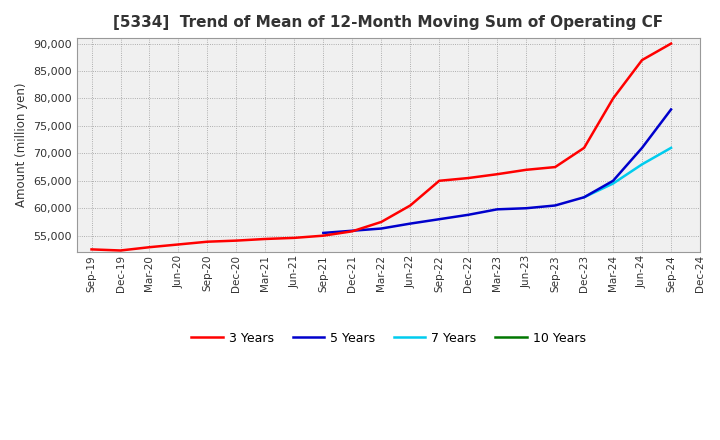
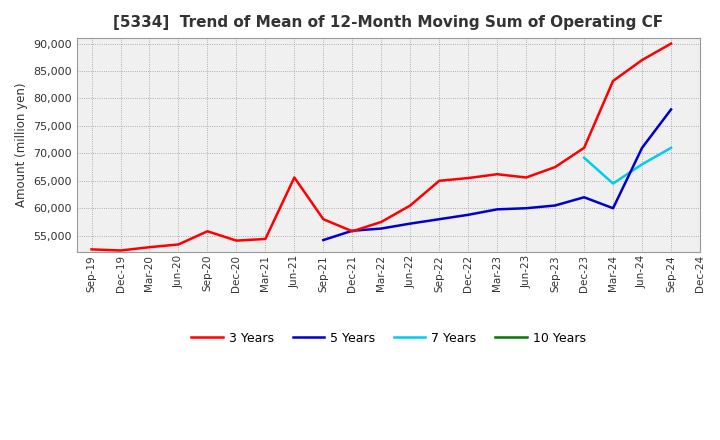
3 Years/Sep-20: 53,900 -> 55,800
3 Years/Jun-21: 54,600 -> 65,600
3 Years/Sep-21: 55,000 -> 58,000
5 Years/Sep-21: 55,500 -> 54,200
3 Years/Jun-23: 67,000 -> 65,600
7 Years/Dec-23: 62,000 -> 69,200
3 Years/Mar-24: 80,000 -> 83,200
5 Years/Mar-24: 65,000 -> 60,000
